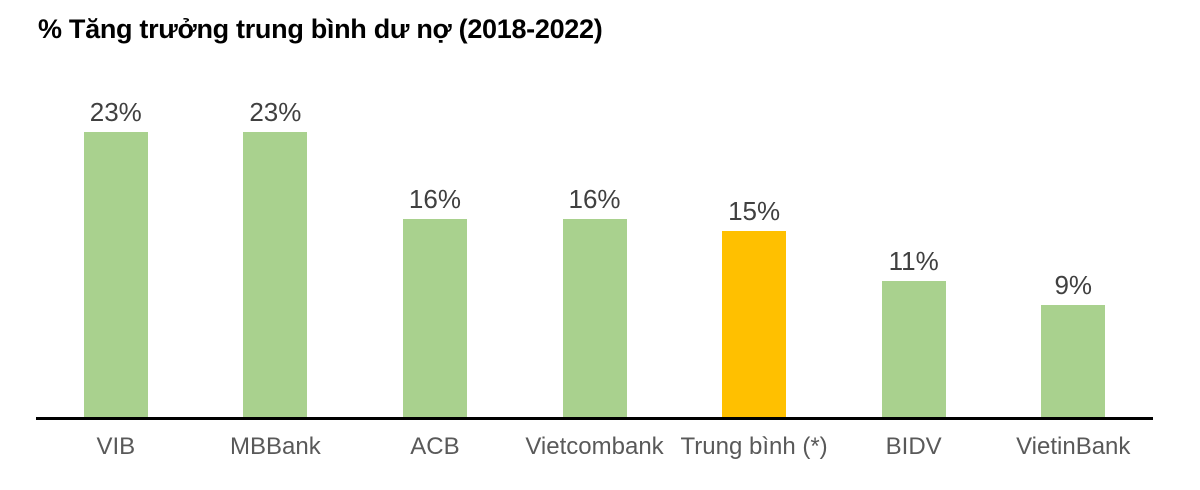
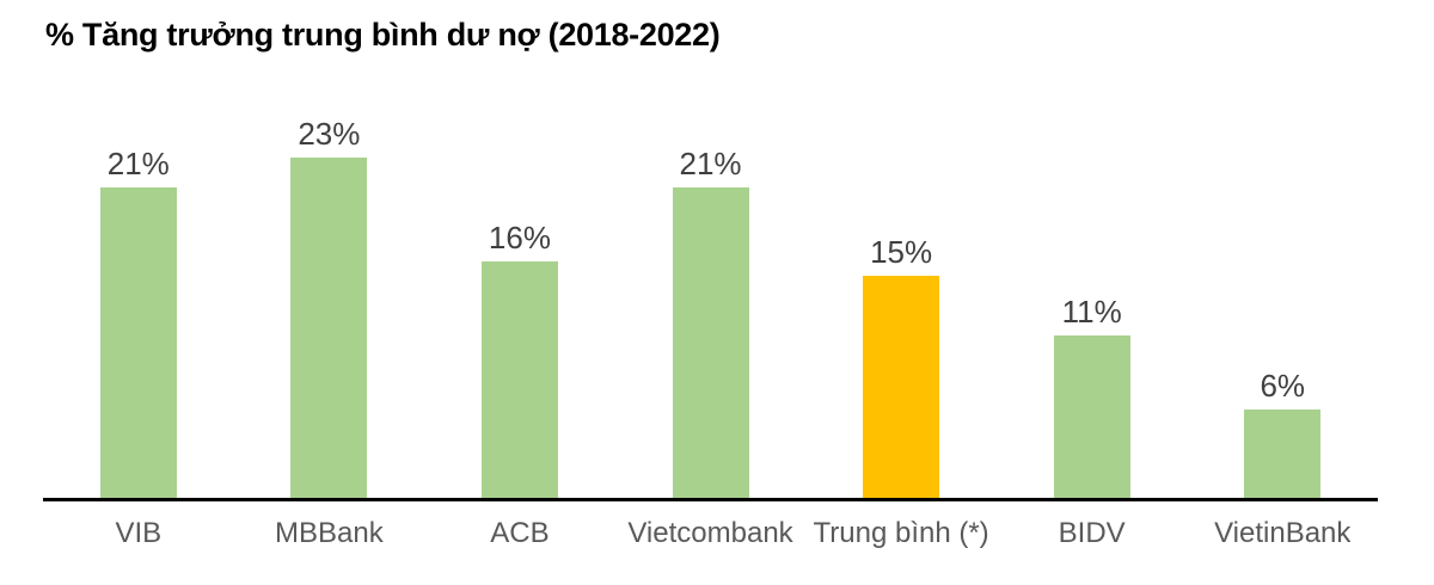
VIB: 23% -> 21%
Vietcombank: 16% -> 21%
VietinBank: 9% -> 6%
